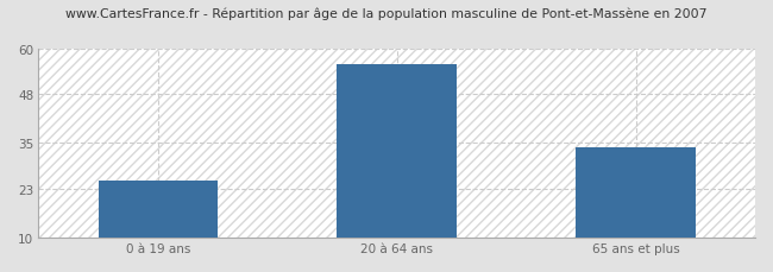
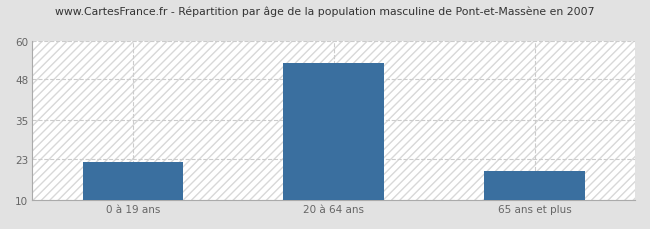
0 à 19 ans: 25 -> 22
20 à 64 ans: 56 -> 53
65 ans et plus: 34 -> 19
